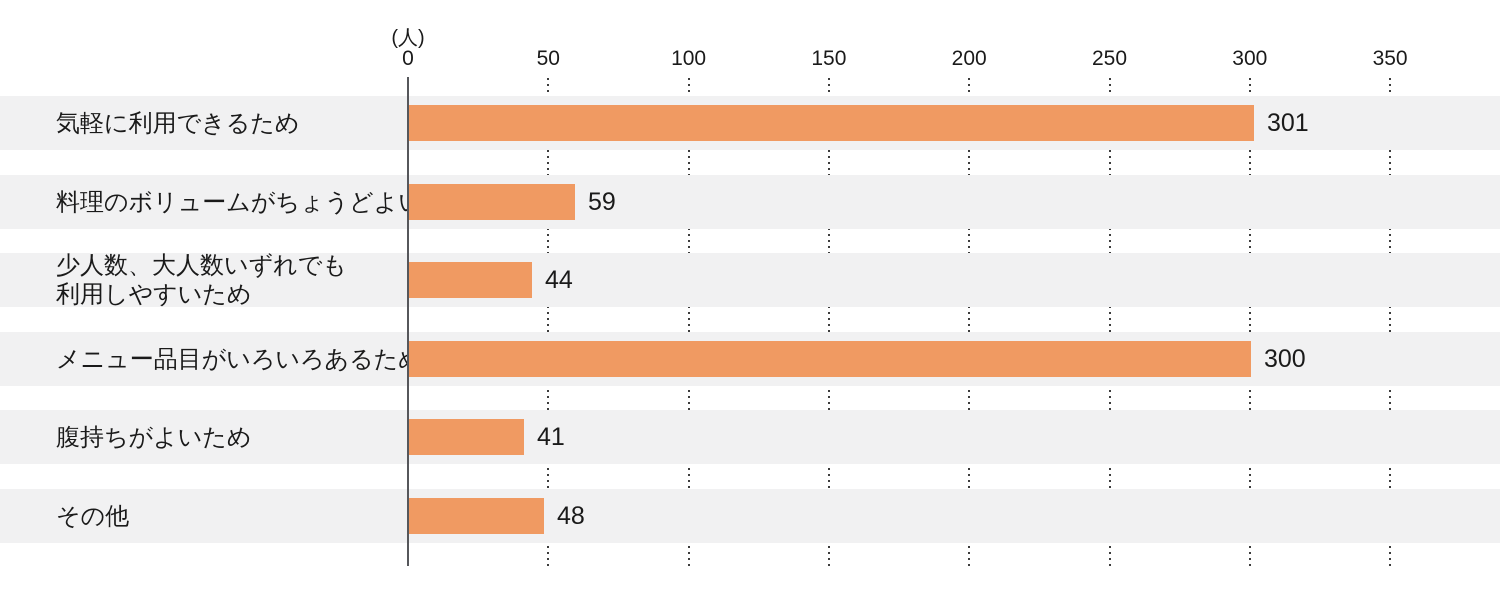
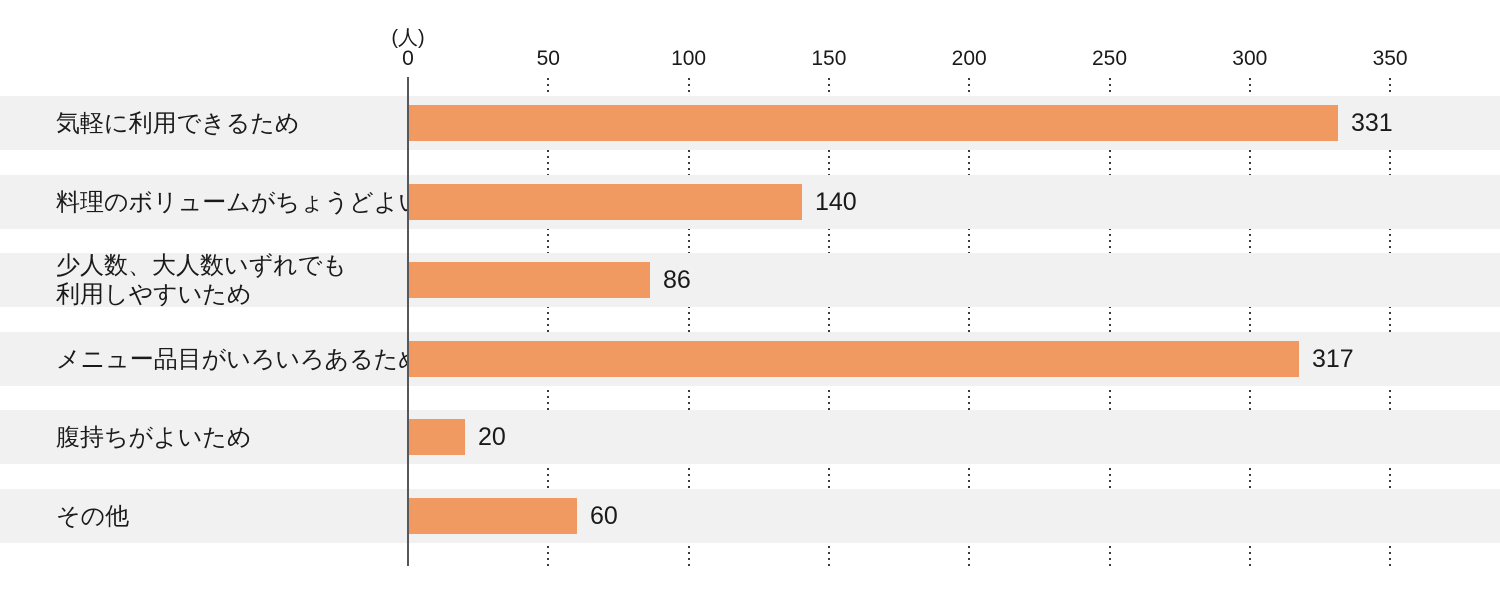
気軽に利用できるため: 301 -> 331
料理のボリュームがちょうどよいため: 59 -> 140
少人数、大人数いずれでも 利用しやすいため: 44 -> 86
メニュー品目がいろいろあるため: 300 -> 317
腹持ちがよいため: 41 -> 20
その他: 48 -> 60
